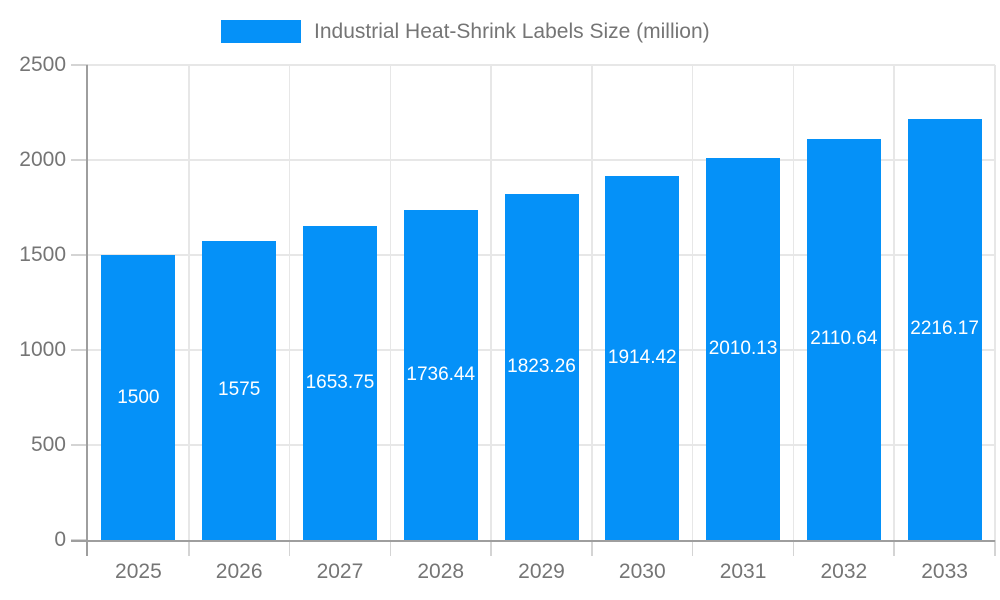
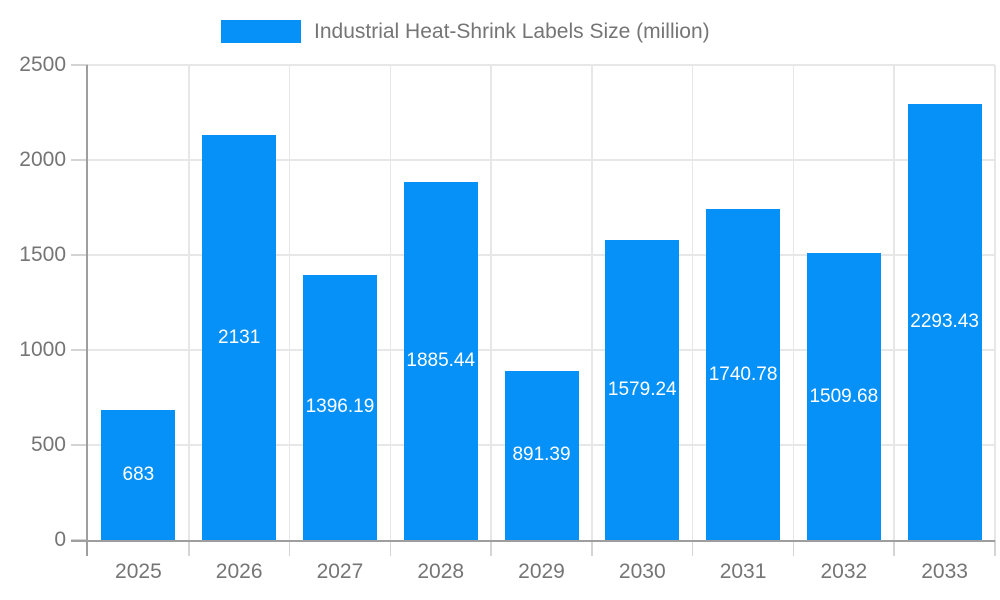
2025: 1500 -> 683
2026: 1575 -> 2131
2027: 1653.75 -> 1396.19
2028: 1736.44 -> 1885.44
2029: 1823.26 -> 891.39
2030: 1914.42 -> 1579.24
2031: 2010.13 -> 1740.78
2032: 2110.64 -> 1509.68
2033: 2216.17 -> 2293.43
